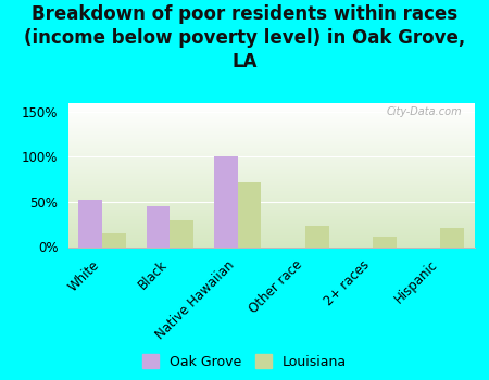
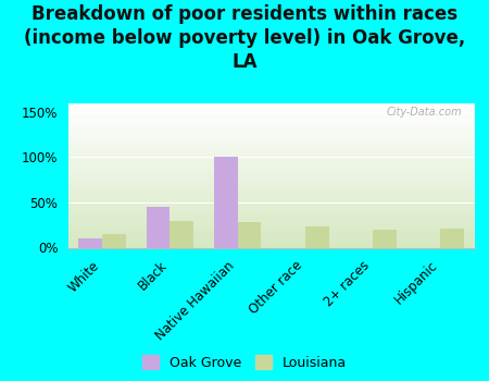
Oak Grove/White: 52% -> 10%
Louisiana/Native Hawaiian: 72% -> 28%
Louisiana/2+ races: 12% -> 20%
